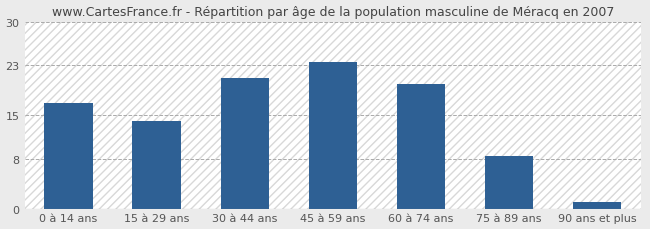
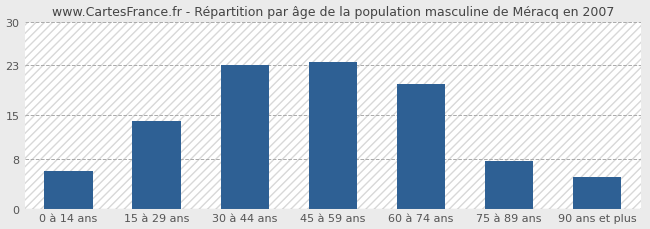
0 à 14 ans: 17.0 -> 6.0
30 à 44 ans: 21.0 -> 23.0
75 à 89 ans: 8.5 -> 7.6
90 ans et plus: 1.0 -> 5.0
